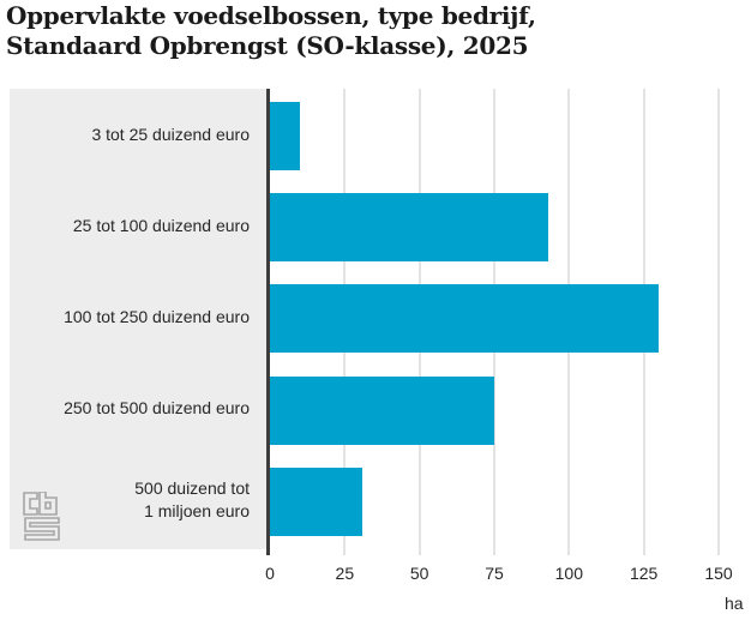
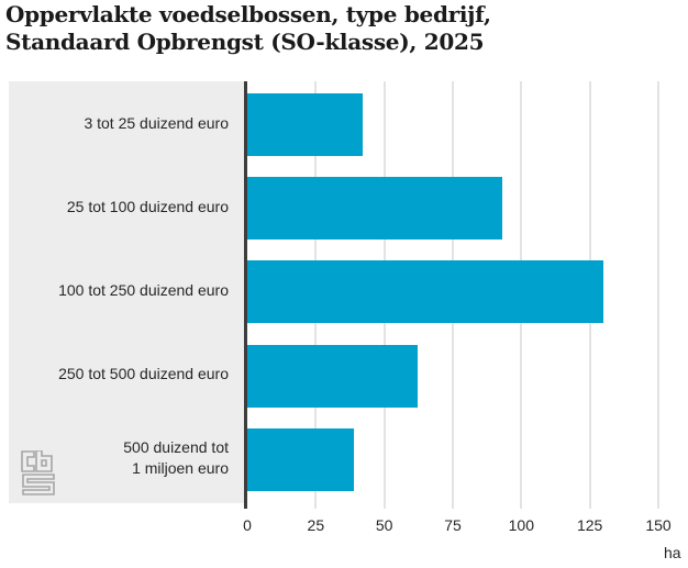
3 tot 25 duizend euro: 10 -> 42
250 tot 500 duizend euro: 75 -> 62
500 duizend tot 1 miljoen euro: 31 -> 39
